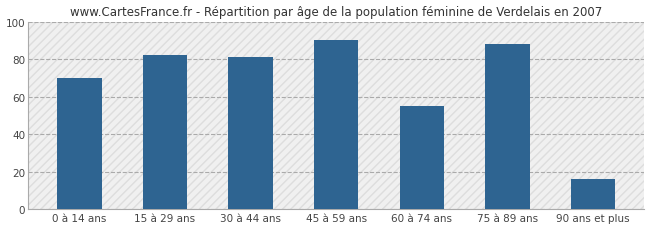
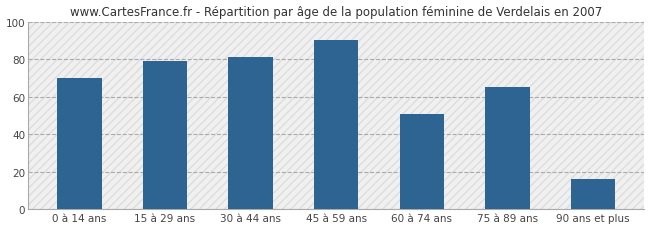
15 à 29 ans: 82 -> 79
60 à 74 ans: 55 -> 51
75 à 89 ans: 88 -> 65
